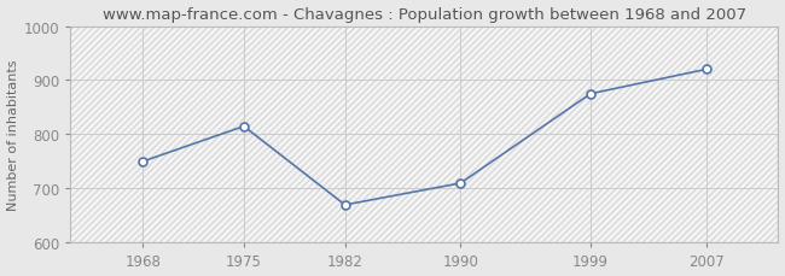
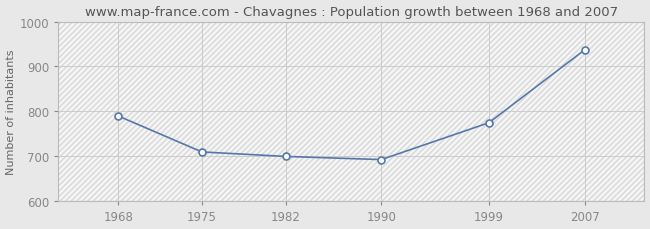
1968: 750 -> 790
1975: 815 -> 710
1982: 670 -> 700
1990: 710 -> 693
1999: 875 -> 775
2007: 920 -> 937
